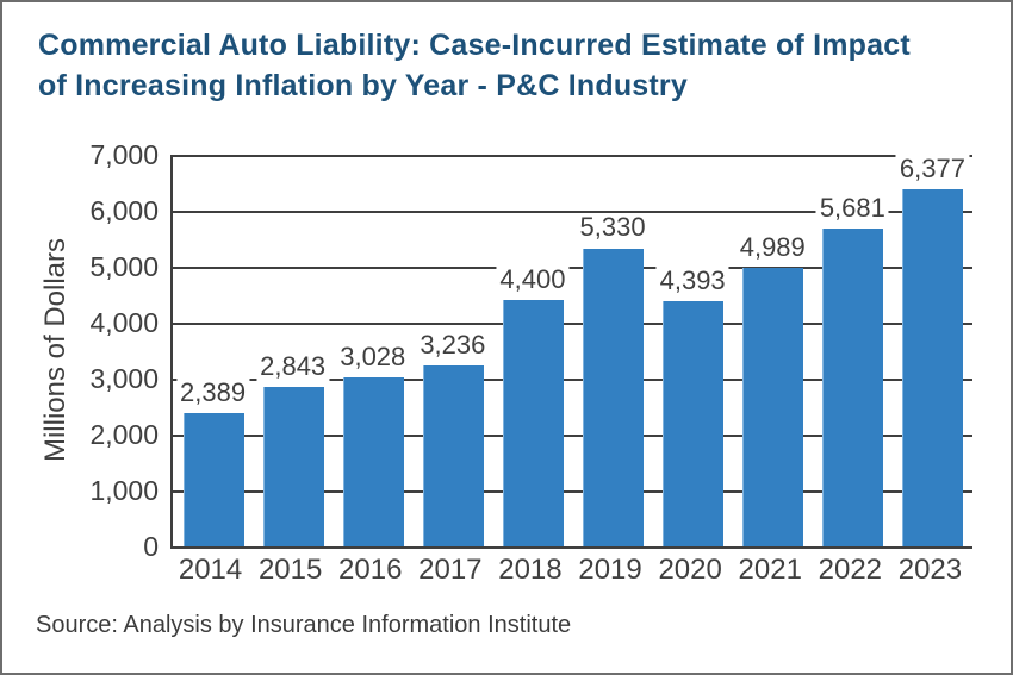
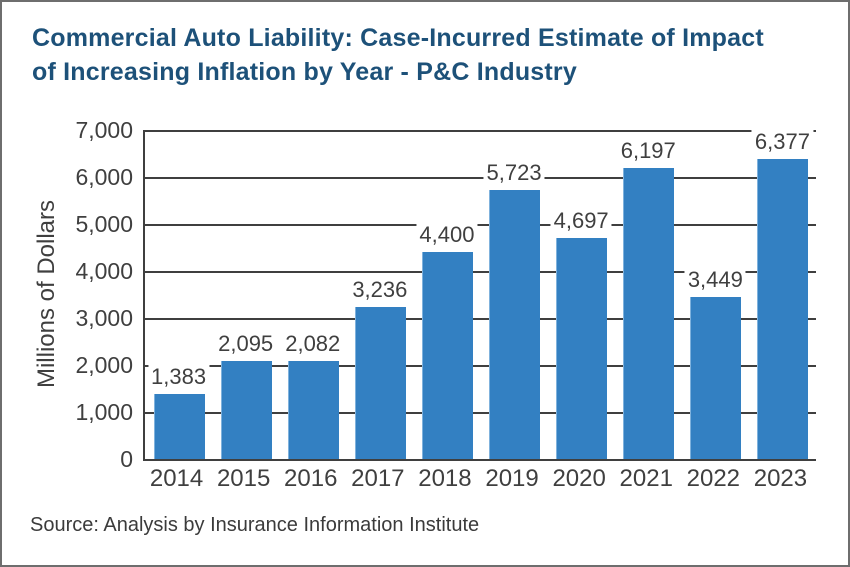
2014: 2,389 -> 1,383
2015: 2,843 -> 2,095
2016: 3,028 -> 2,082
2019: 5,330 -> 5,723
2020: 4,393 -> 4,697
2021: 4,989 -> 6,197
2022: 5,681 -> 3,449
